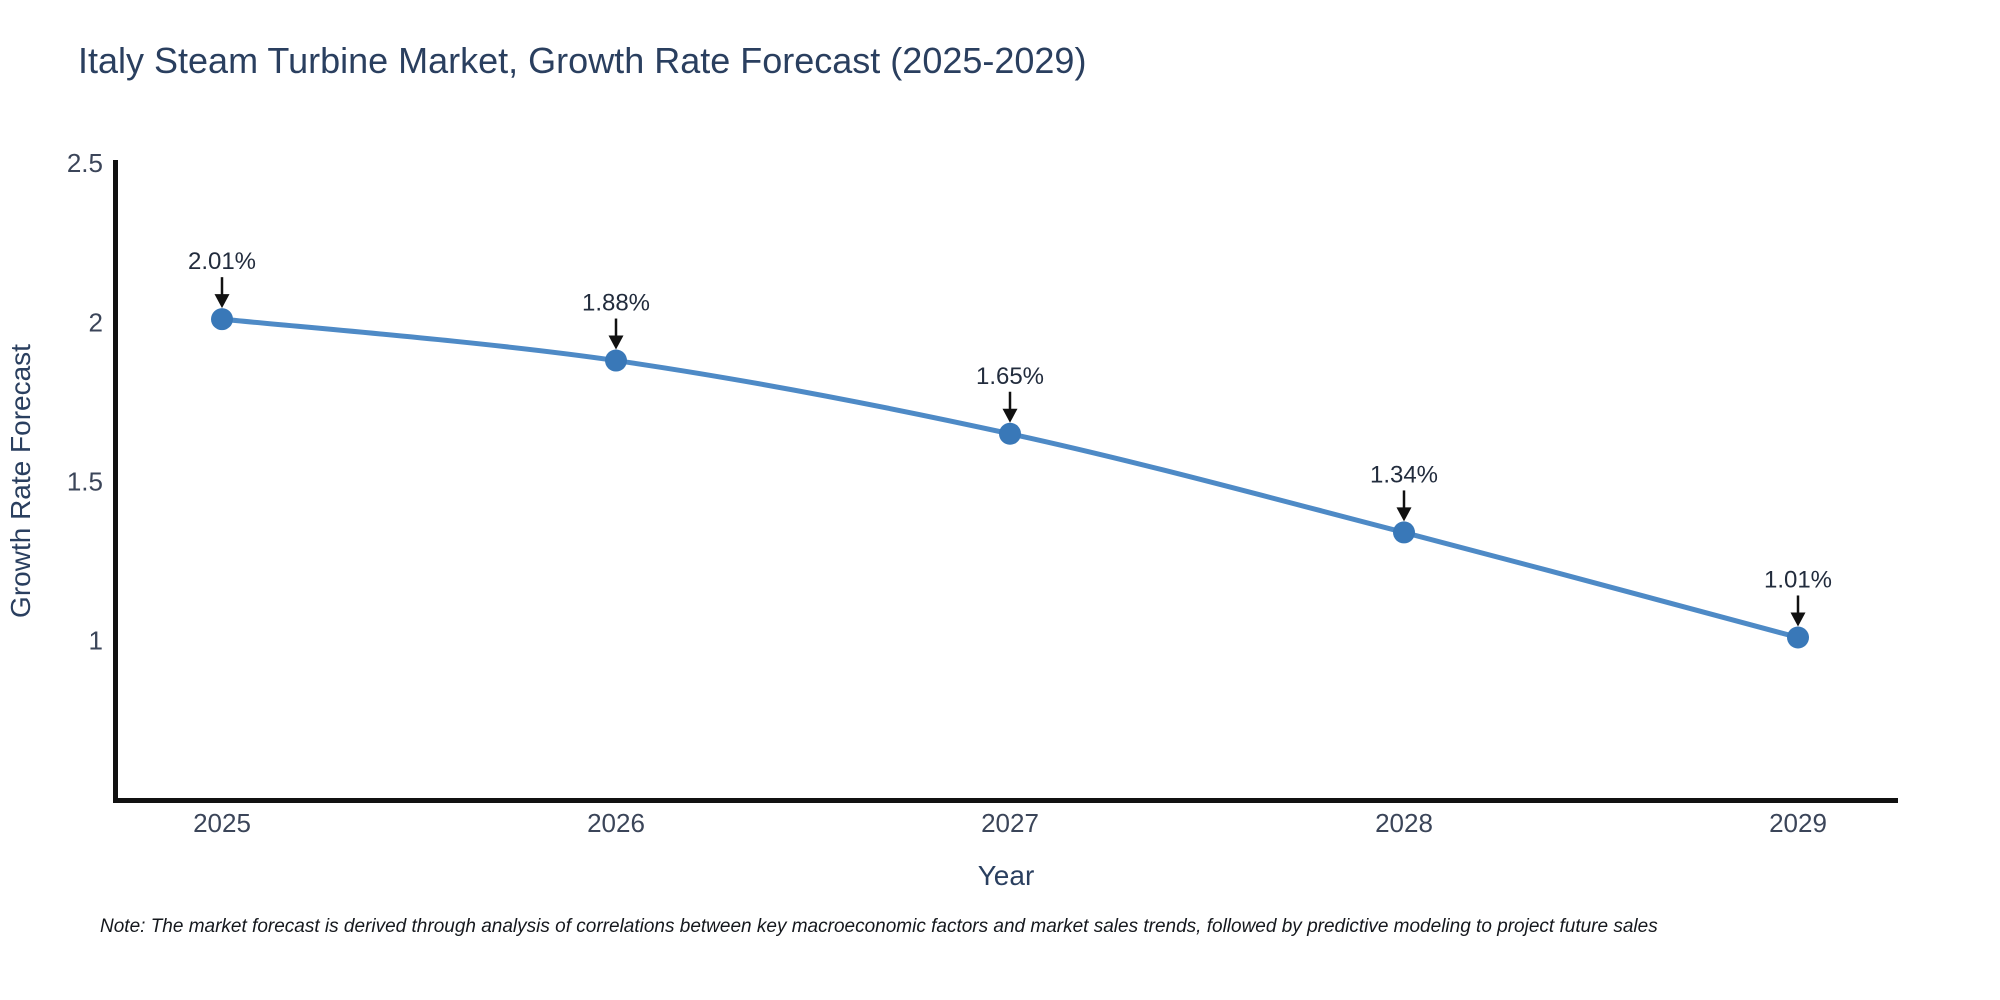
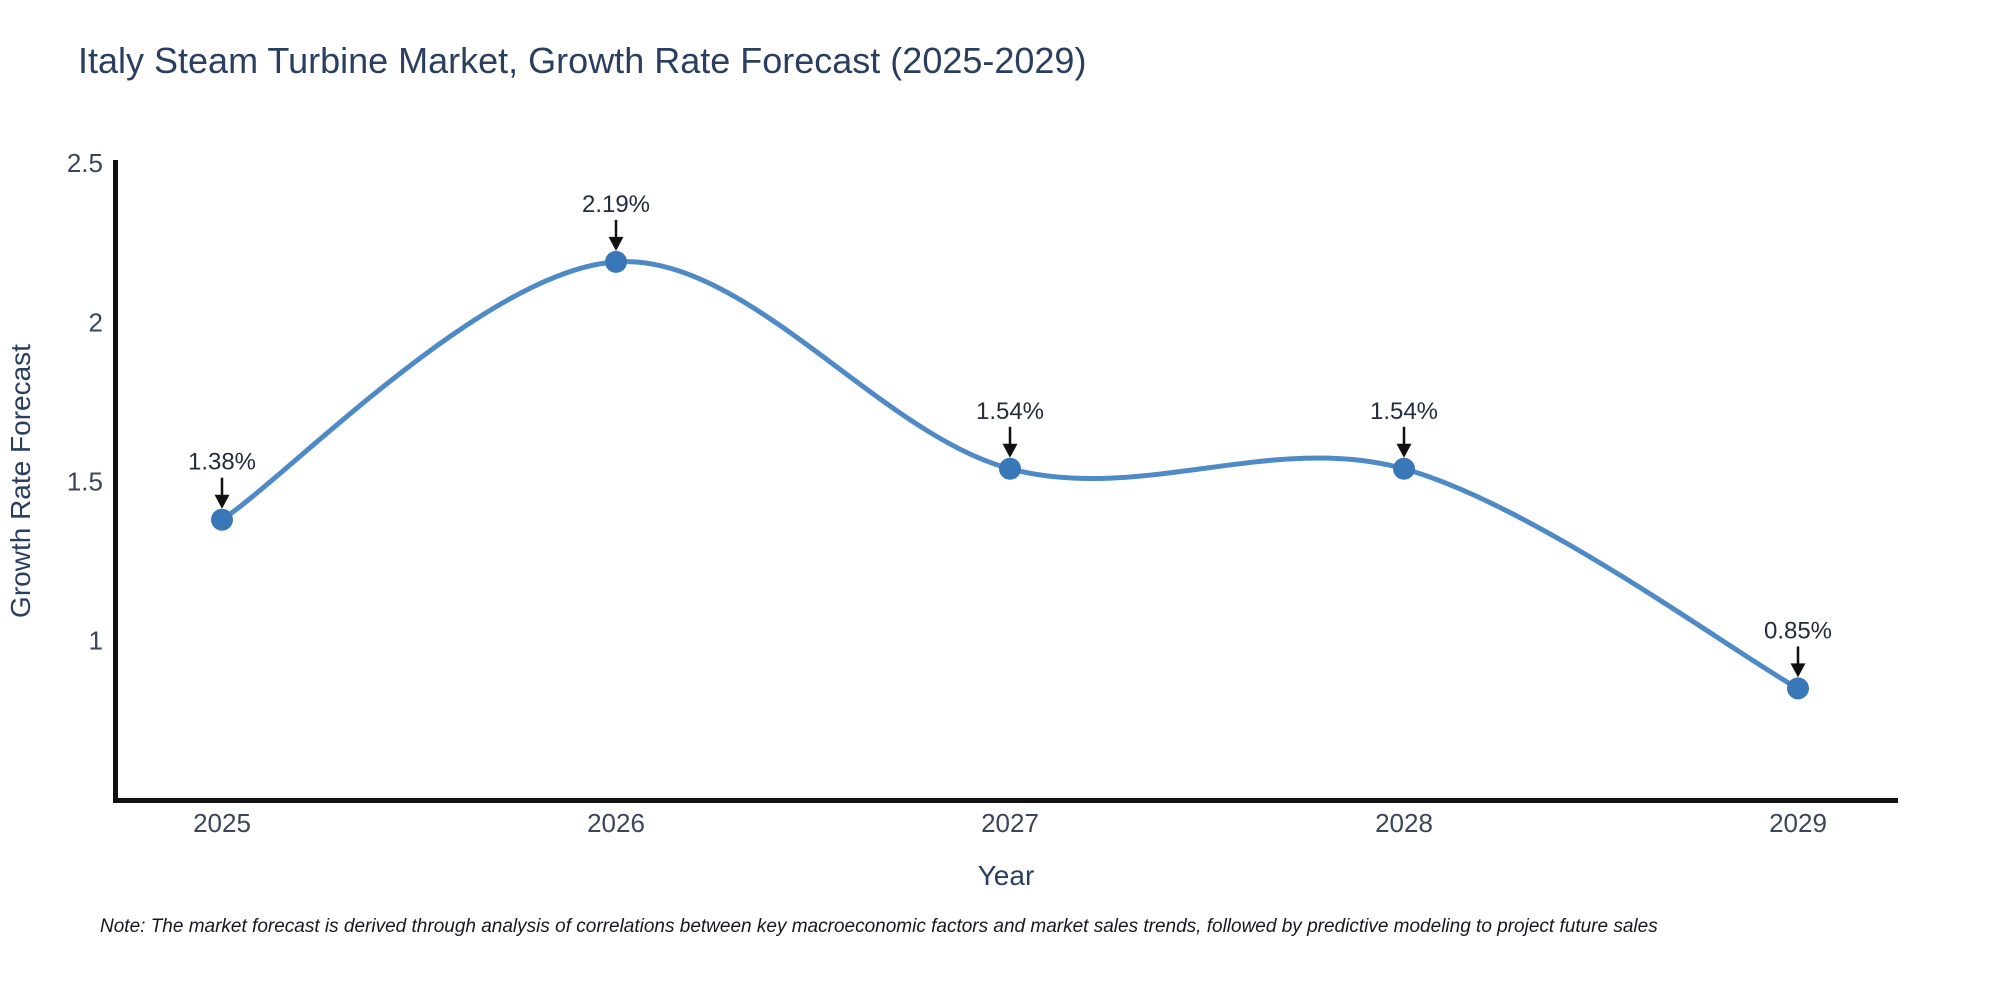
2025: 2.01% -> 1.38%
2026: 1.88% -> 2.19%
2027: 1.65% -> 1.54%
2028: 1.34% -> 1.54%
2029: 1.01% -> 0.85%
